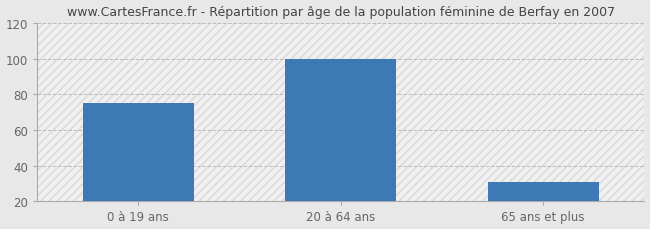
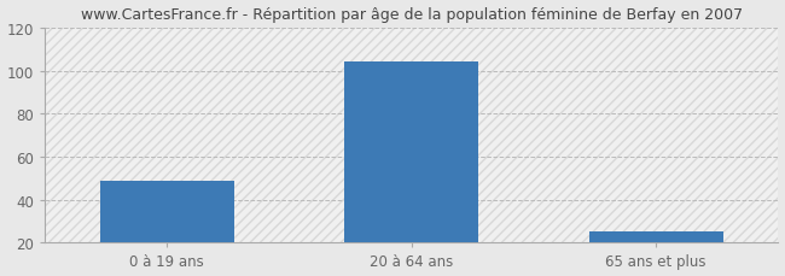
0 à 19 ans: 75 -> 49
20 à 64 ans: 100 -> 104
65 ans et plus: 31 -> 25
